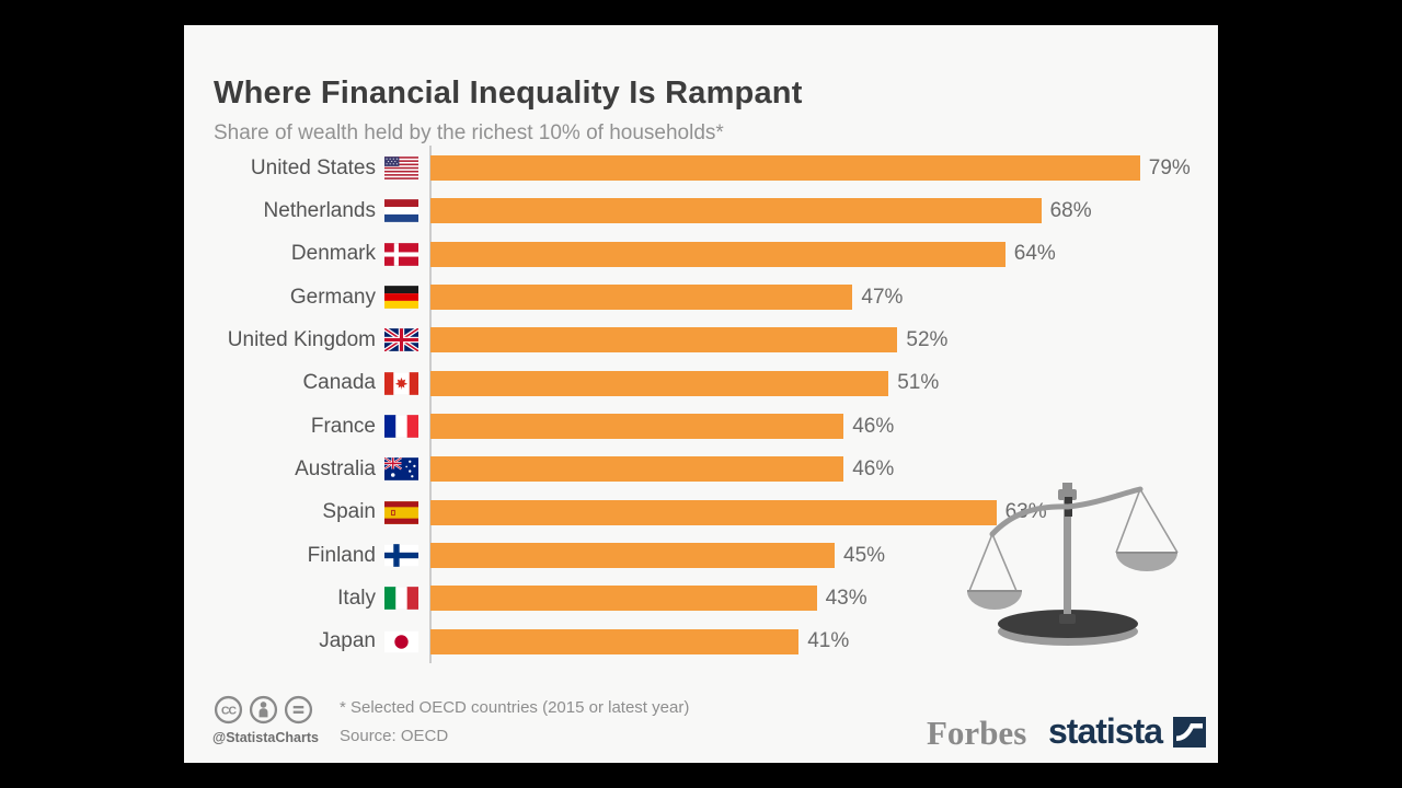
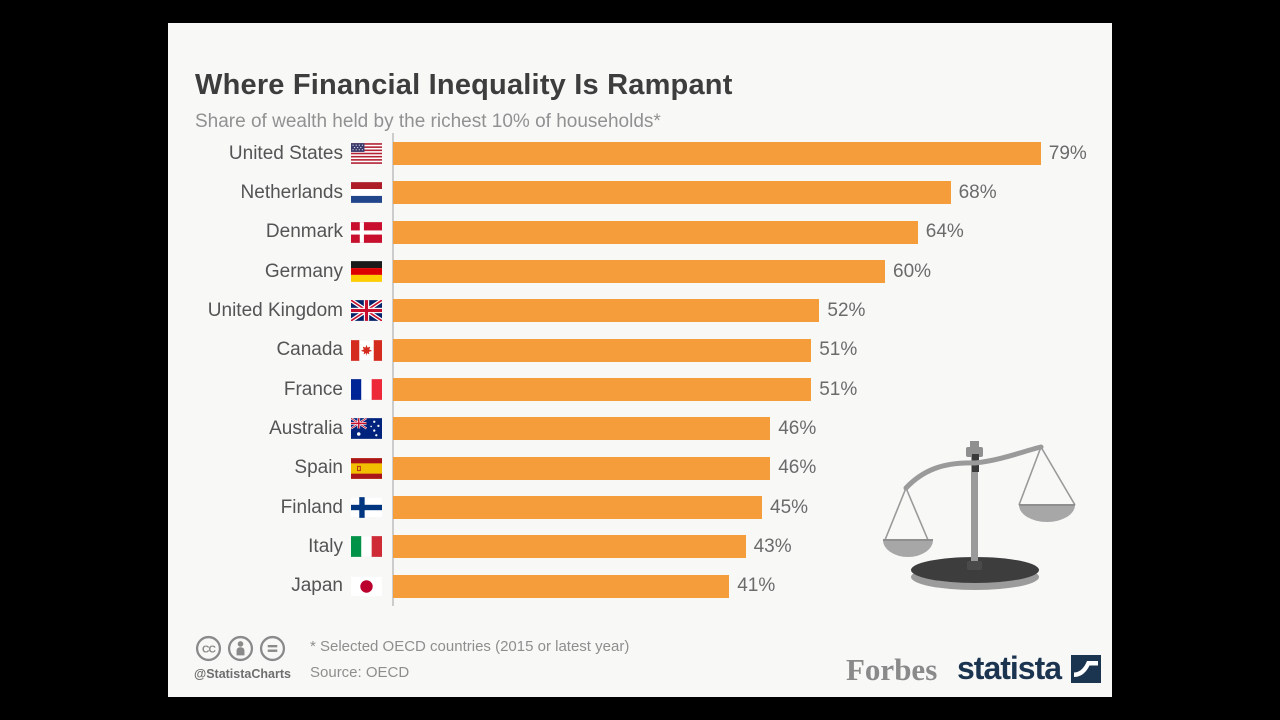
Germany: 47% -> 60%
France: 46% -> 51%
Spain: 63% -> 46%
